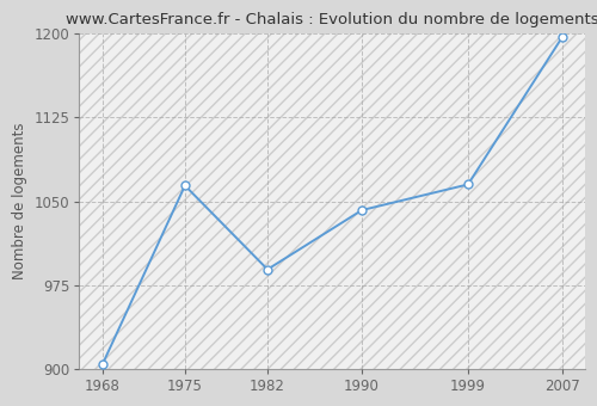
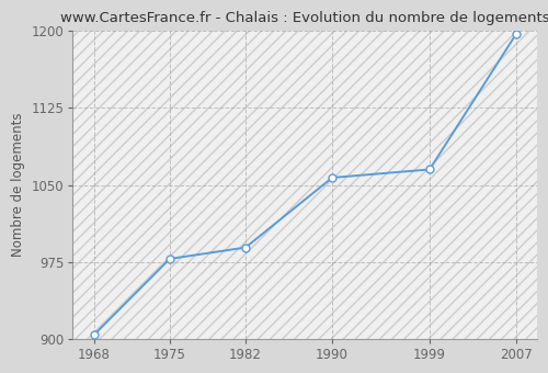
1975: 1064 -> 978
1990: 1042 -> 1057
